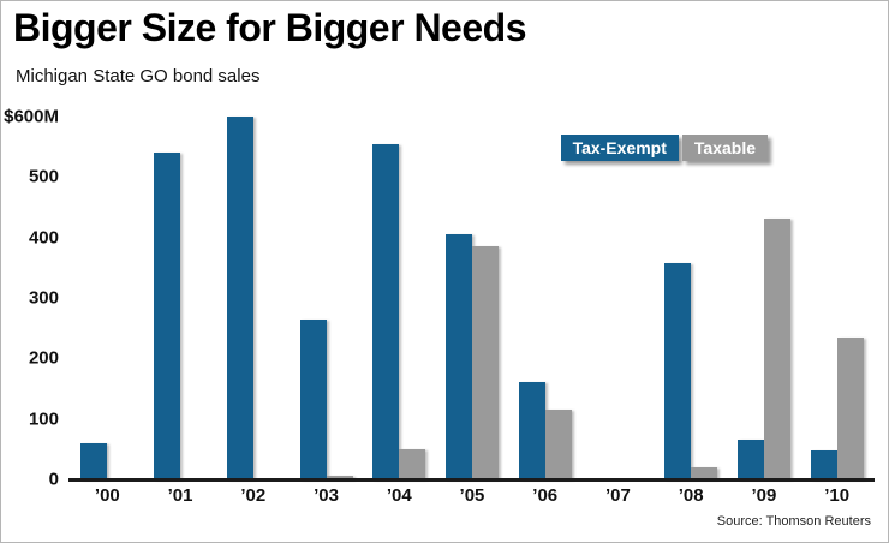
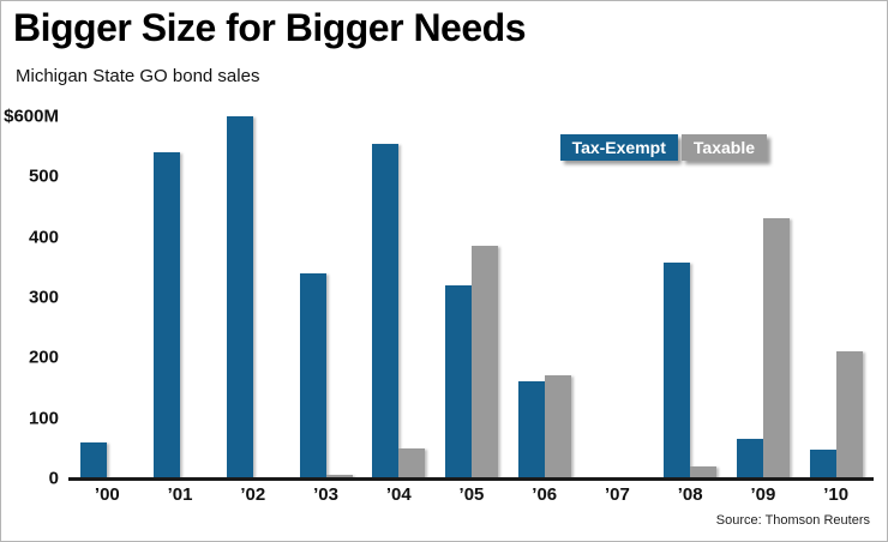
Tax-Exempt/’03: $260M -> $340M
Tax-Exempt/’05: $400M -> $320M
Taxable/’06: $120M -> $170M
Taxable/’10: $240M -> $210M
